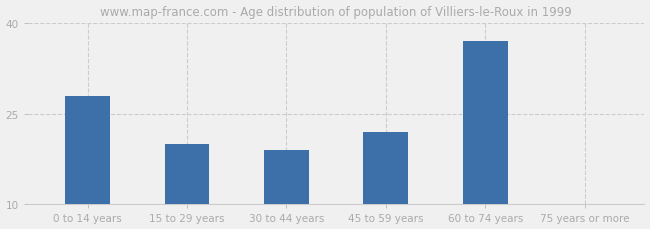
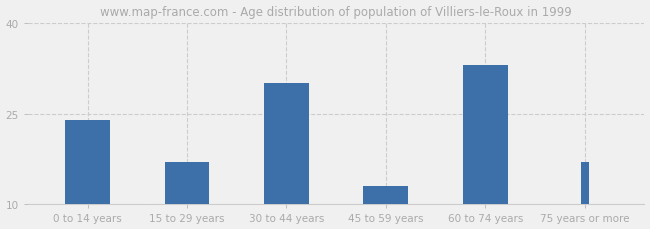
0 to 14 years: 28 -> 24
15 to 29 years: 20 -> 17
30 to 44 years: 19 -> 30
45 to 59 years: 22 -> 13
60 to 74 years: 37 -> 33
75 years or more: 10 -> 17
